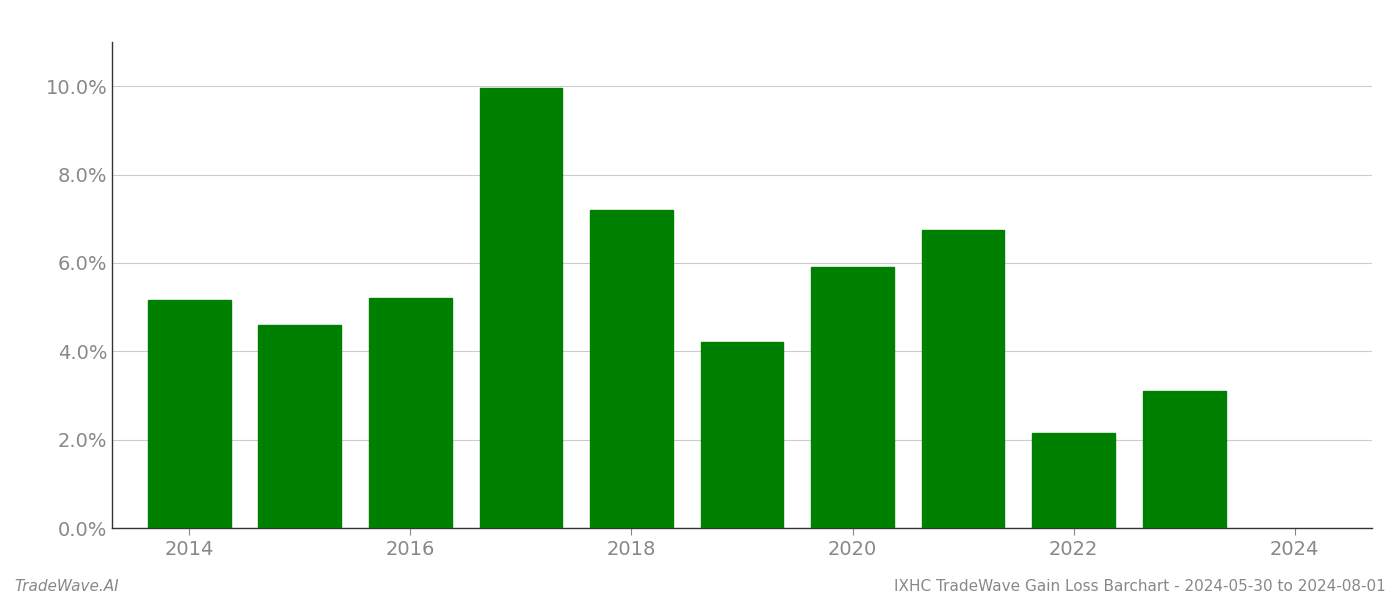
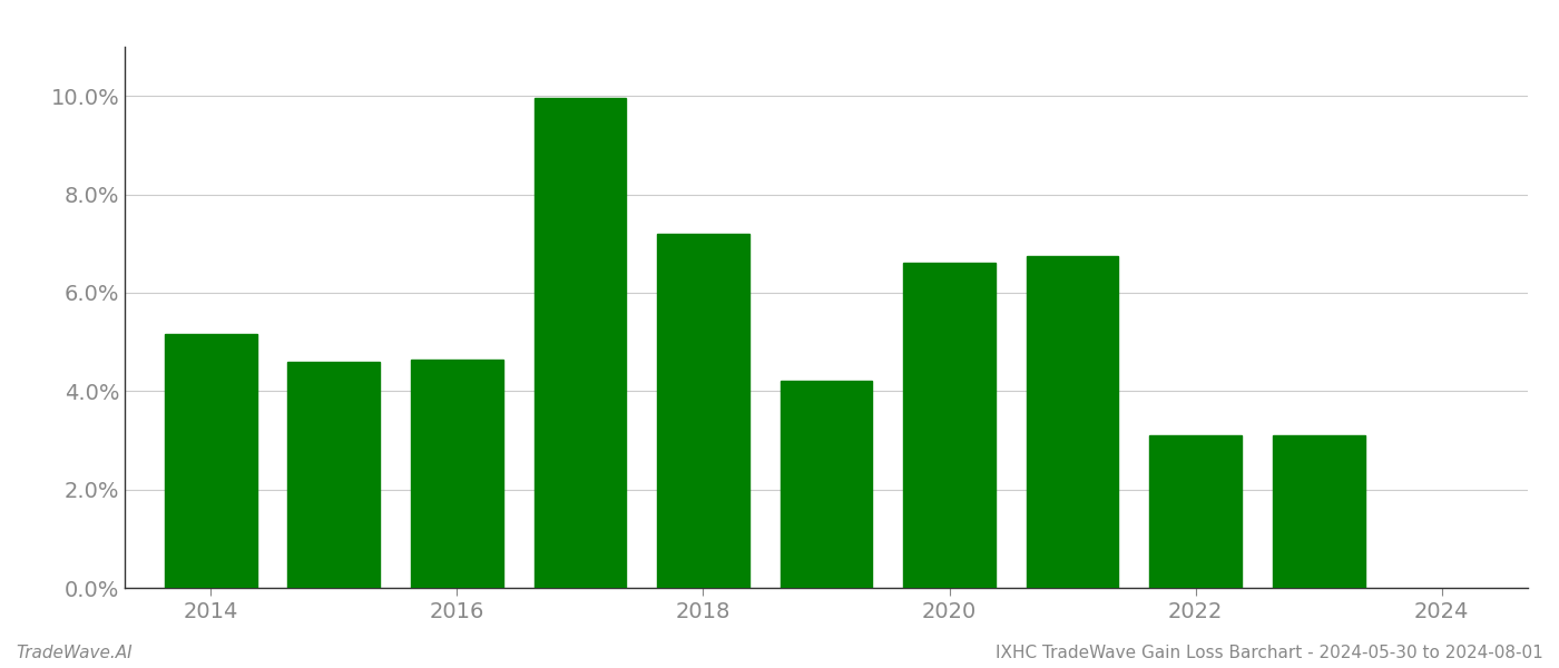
2016: 5.20% -> 4.65%
2020: 5.90% -> 6.60%
2022: 2.15% -> 3.10%
